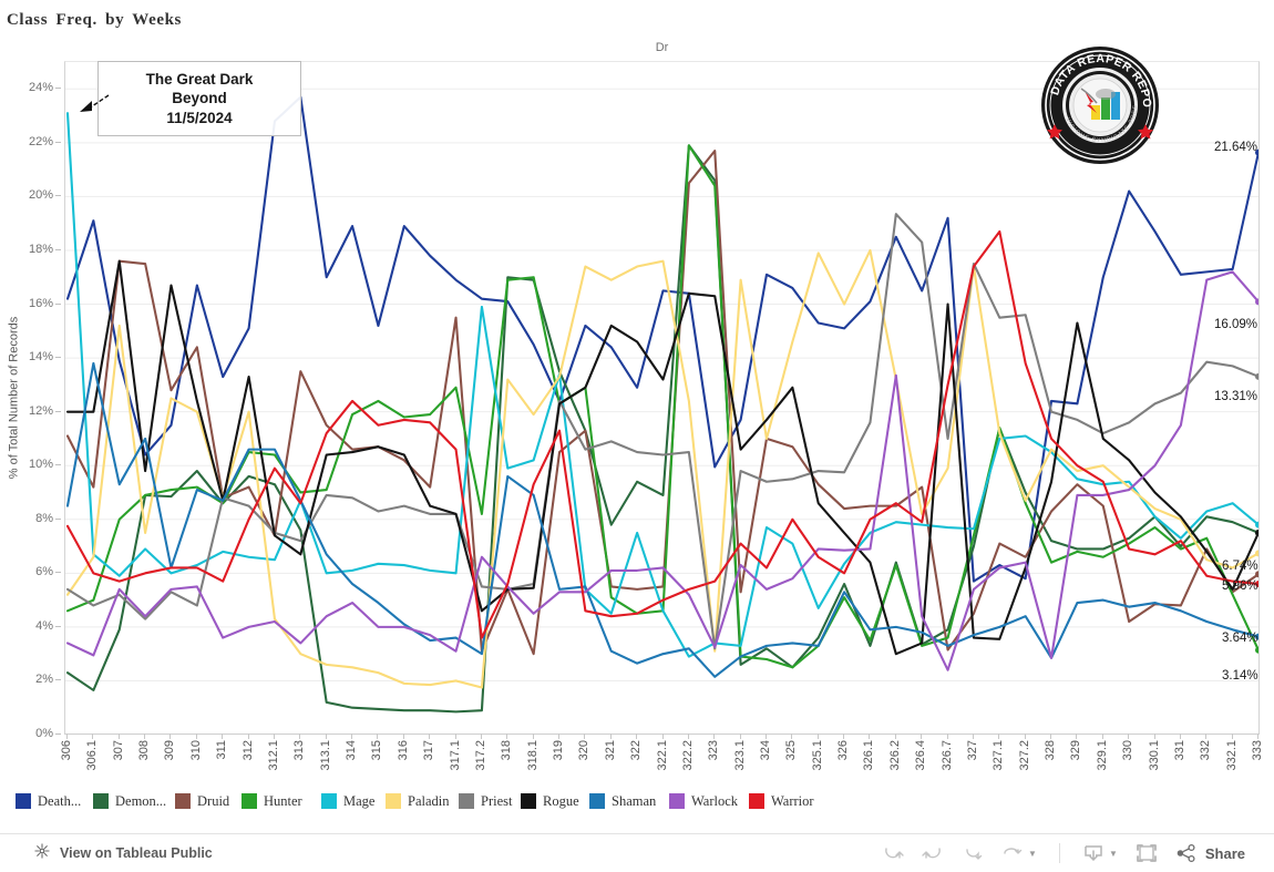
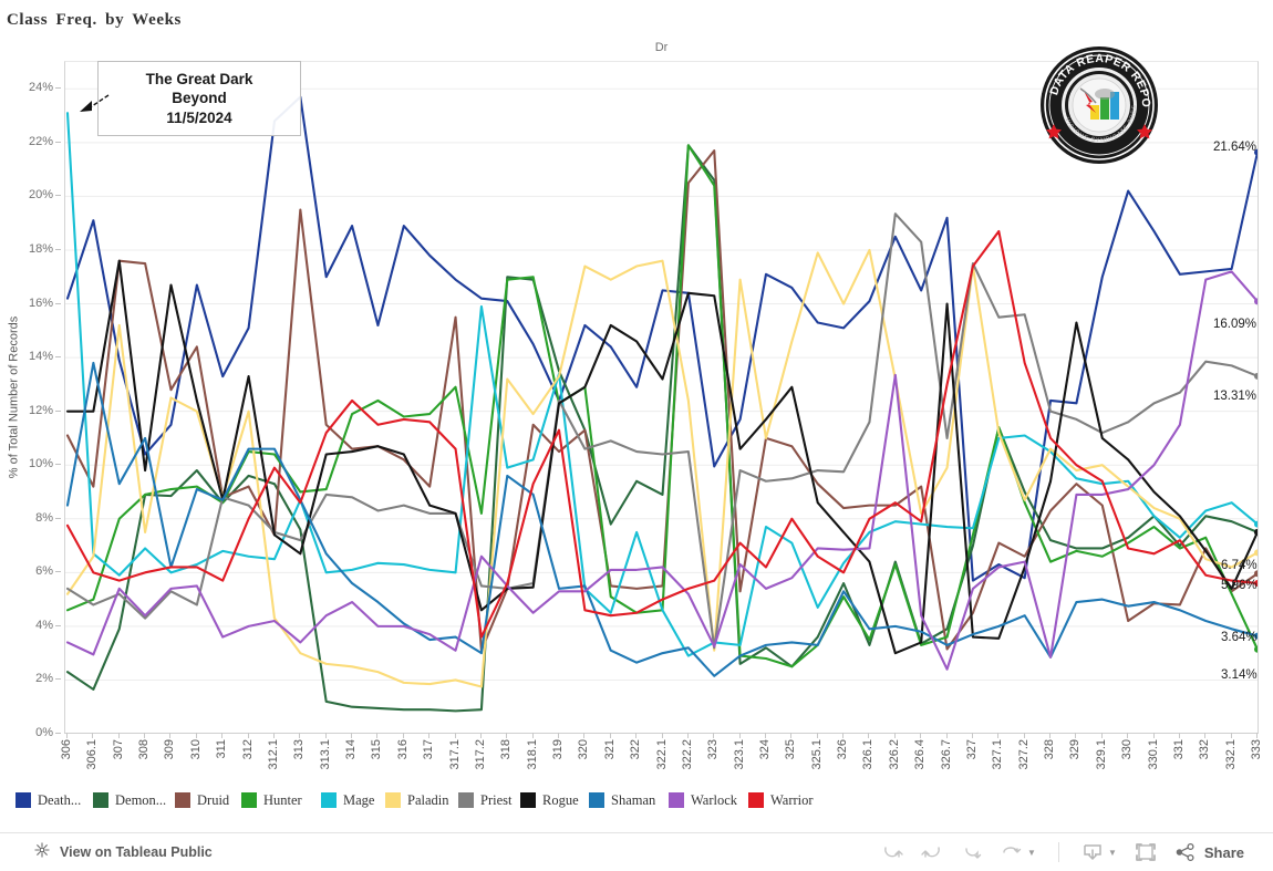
Druid/313: 13.5% -> 19.5%
Druid/318.1: 3.0% -> 11.5%
